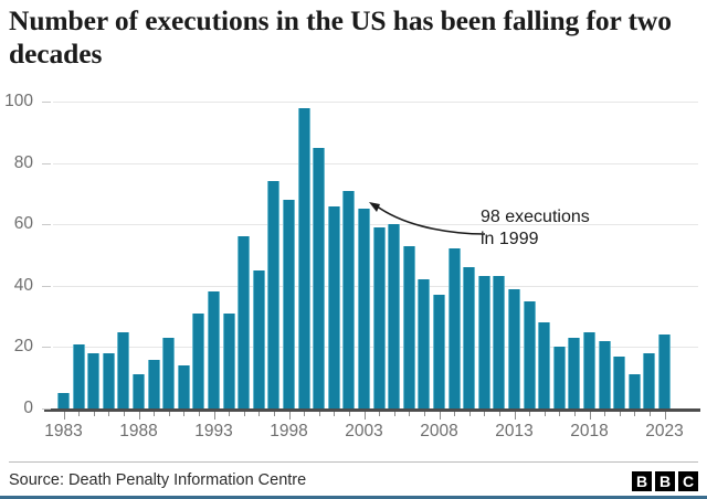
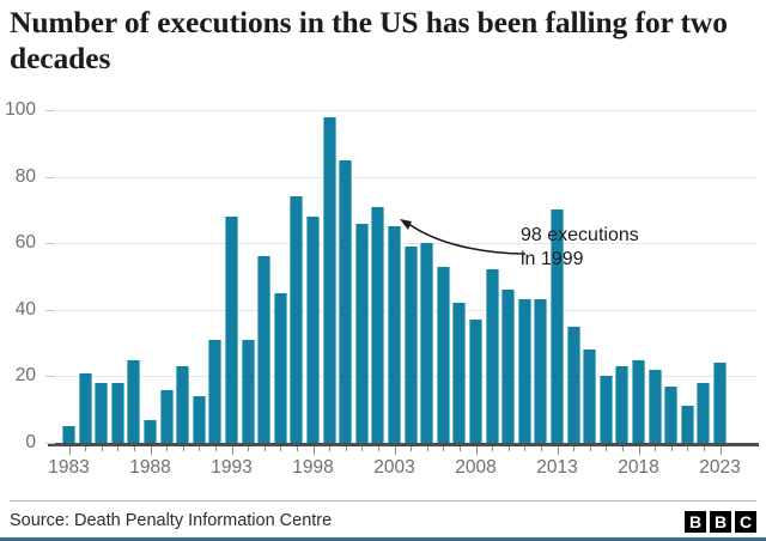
1988: 11 -> 7
1993: 38 -> 68
2013: 39 -> 70
